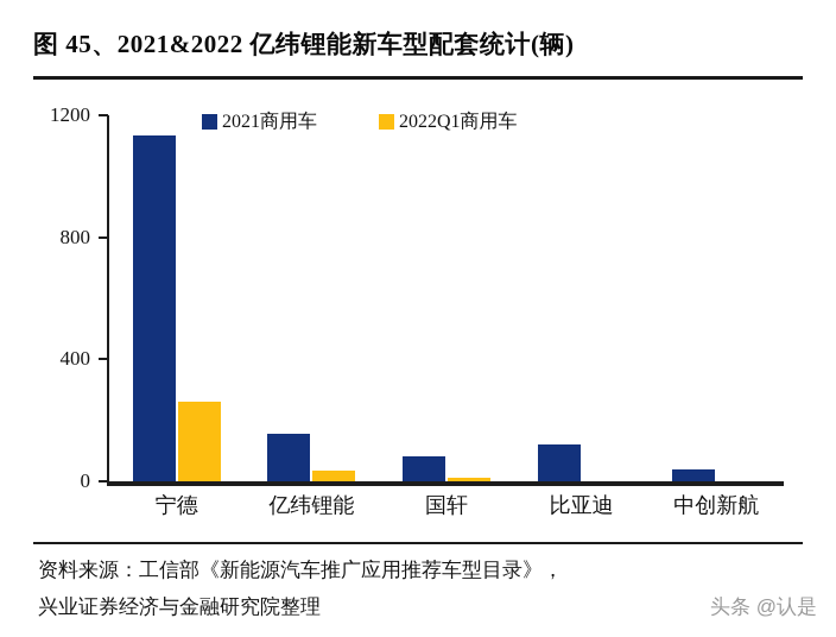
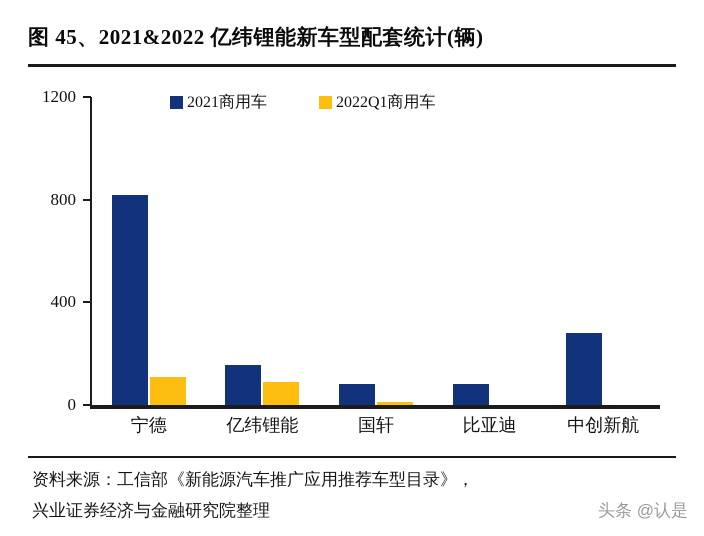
2021商用车/宁德: 1130 -> 820
2022Q1商用车/宁德: 260 -> 110
2022Q1商用车/亿纬锂能: 40 -> 90
2021商用车/比亚迪: 120 -> 80
2021商用车/中创新航: 40 -> 280
